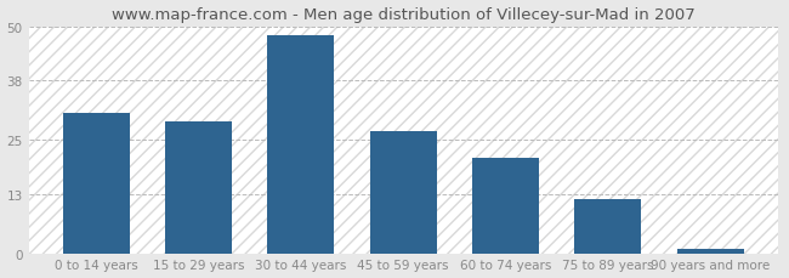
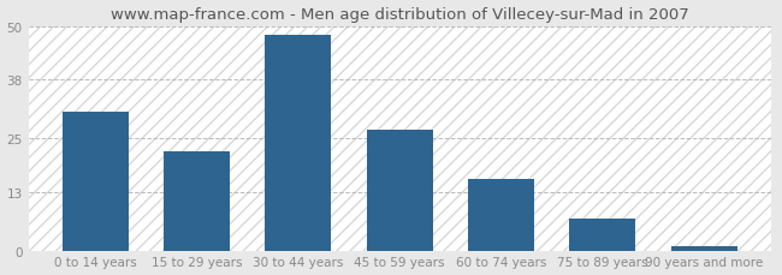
15 to 29 years: 29 -> 22
60 to 74 years: 21 -> 16
75 to 89 years: 12 -> 7
